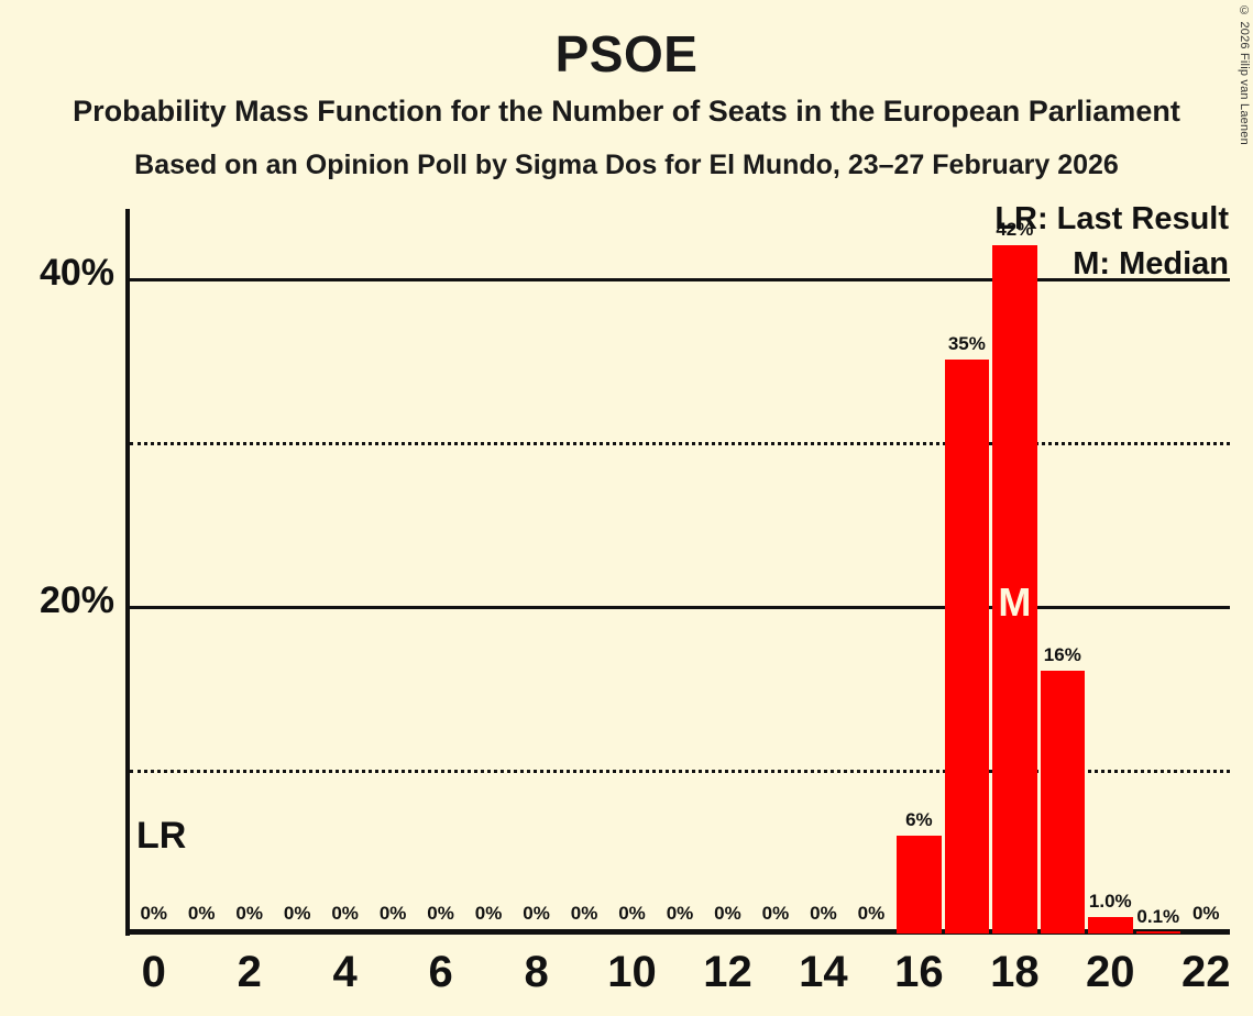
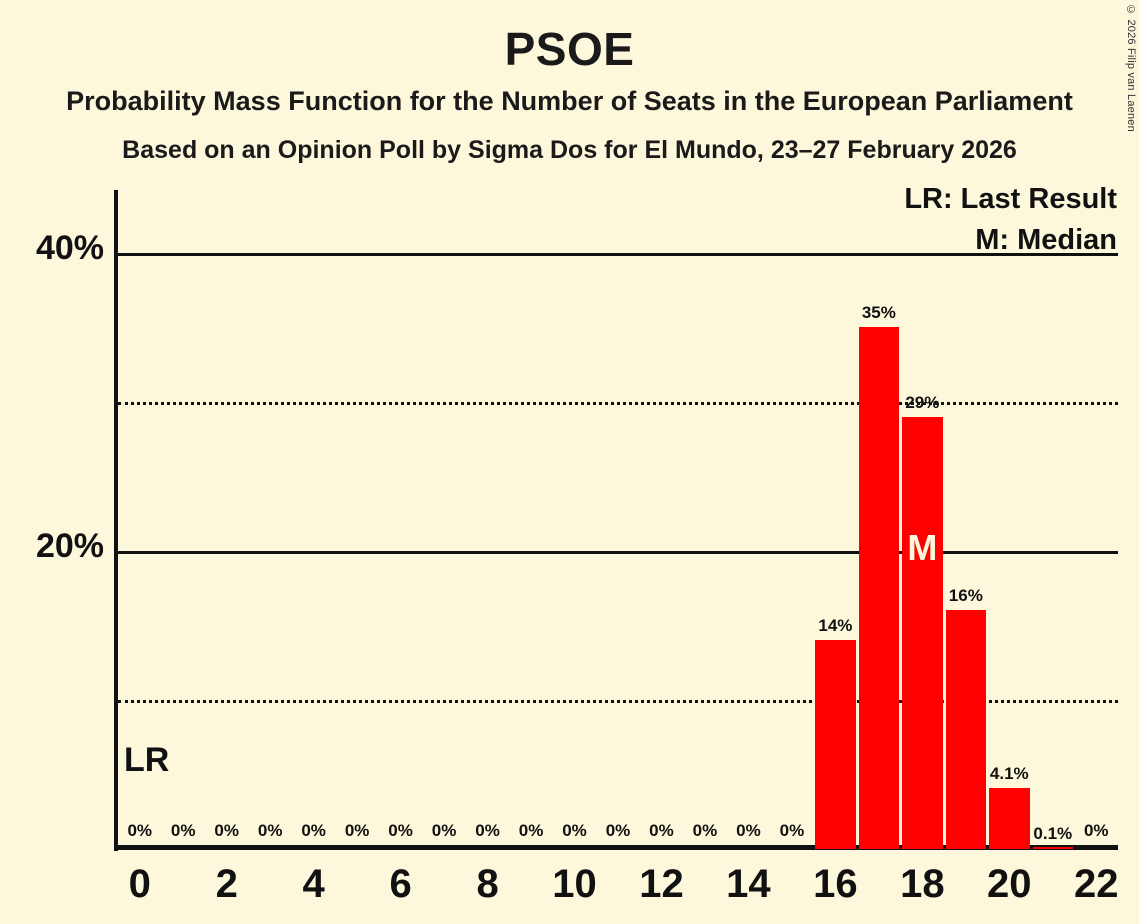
16: 6% -> 14%
18: 42% -> 29%
20: 1.0% -> 4.1%
